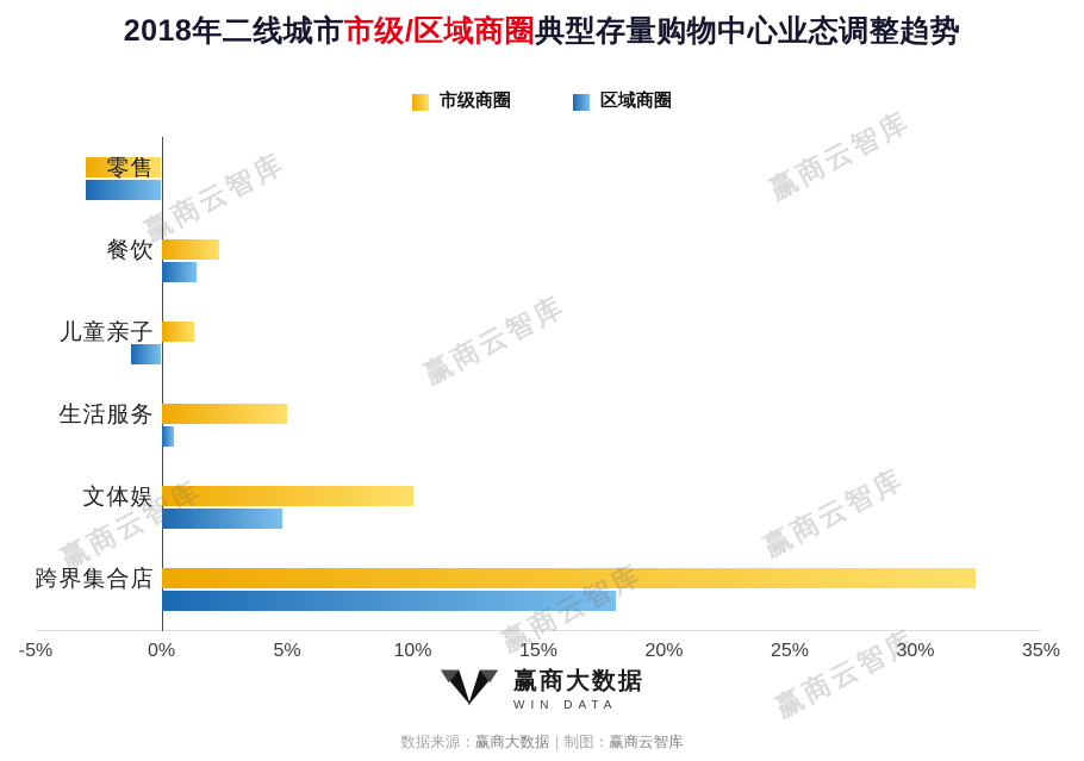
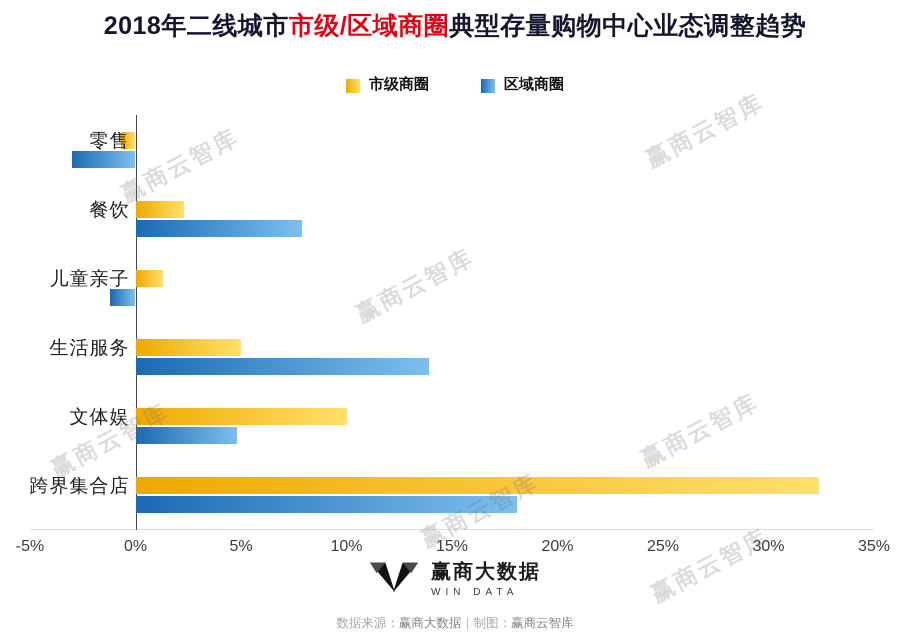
市级商圈/零售: -3.0% -> -0.7%
区域商圈/餐饮: 1.4% -> 7.9%
区域商圈/生活服务: 0.5% -> 13.9%
